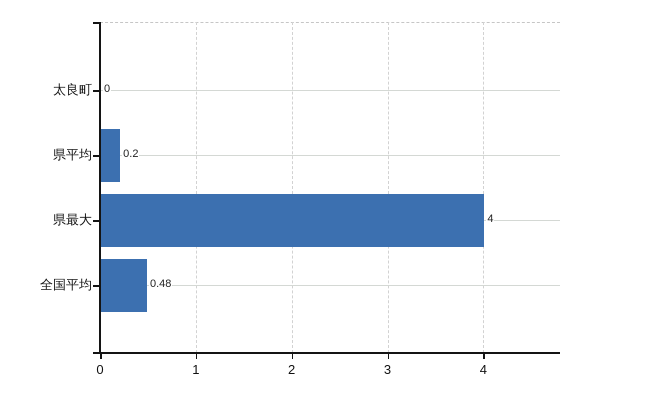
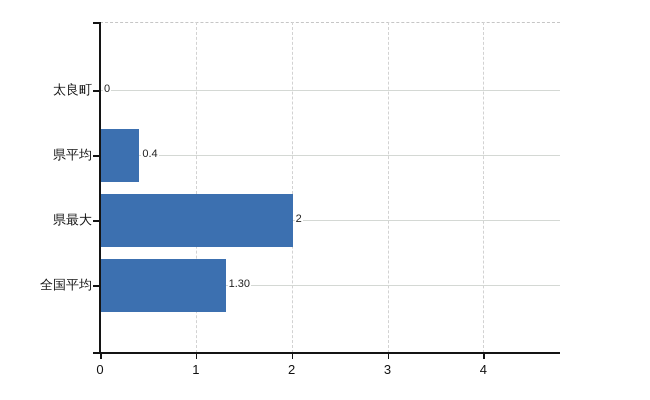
県平均: 0.2 -> 0.4
県最大: 4 -> 2
全国平均: 0.48 -> 1.30
